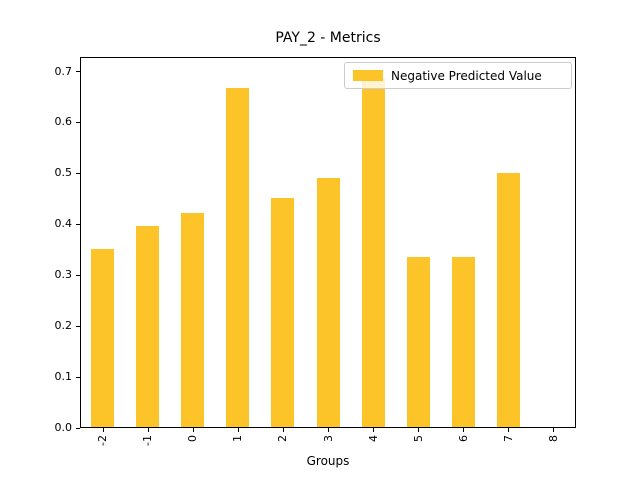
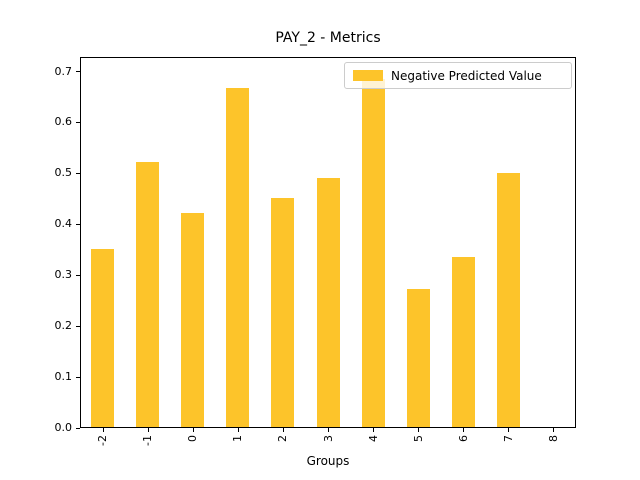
-1: 0.40 -> 0.52
5: 0.33 -> 0.27
